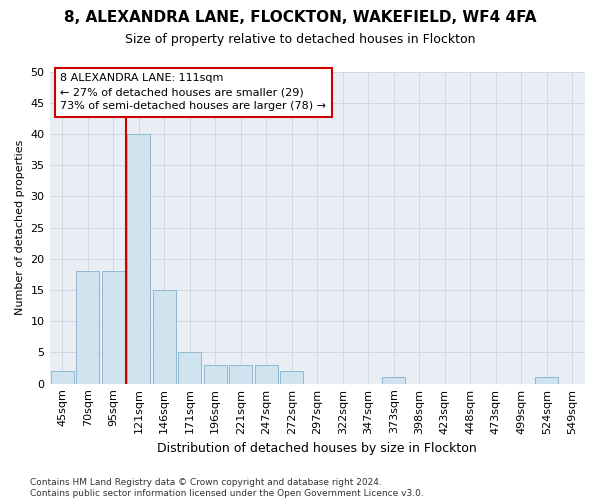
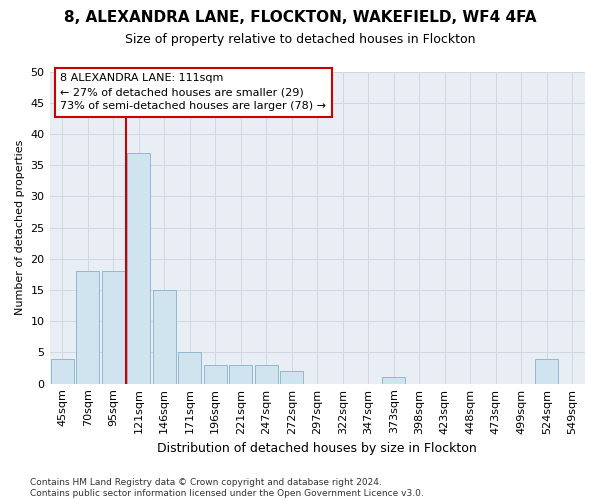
45sqm: 2 -> 4
121sqm: 40 -> 37
524sqm: 1 -> 4
